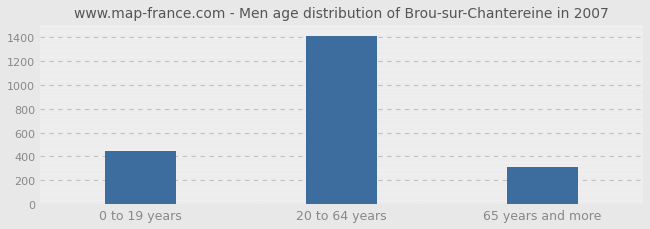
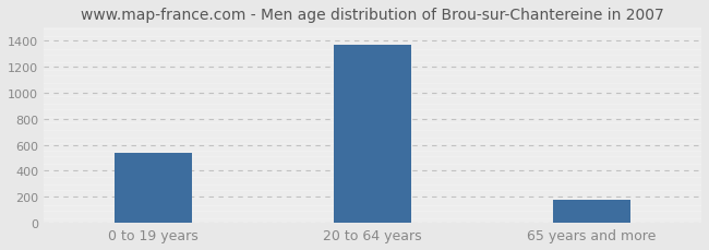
0 to 19 years: 450 -> 540
20 to 64 years: 1410 -> 1360
65 years and more: 310 -> 180
